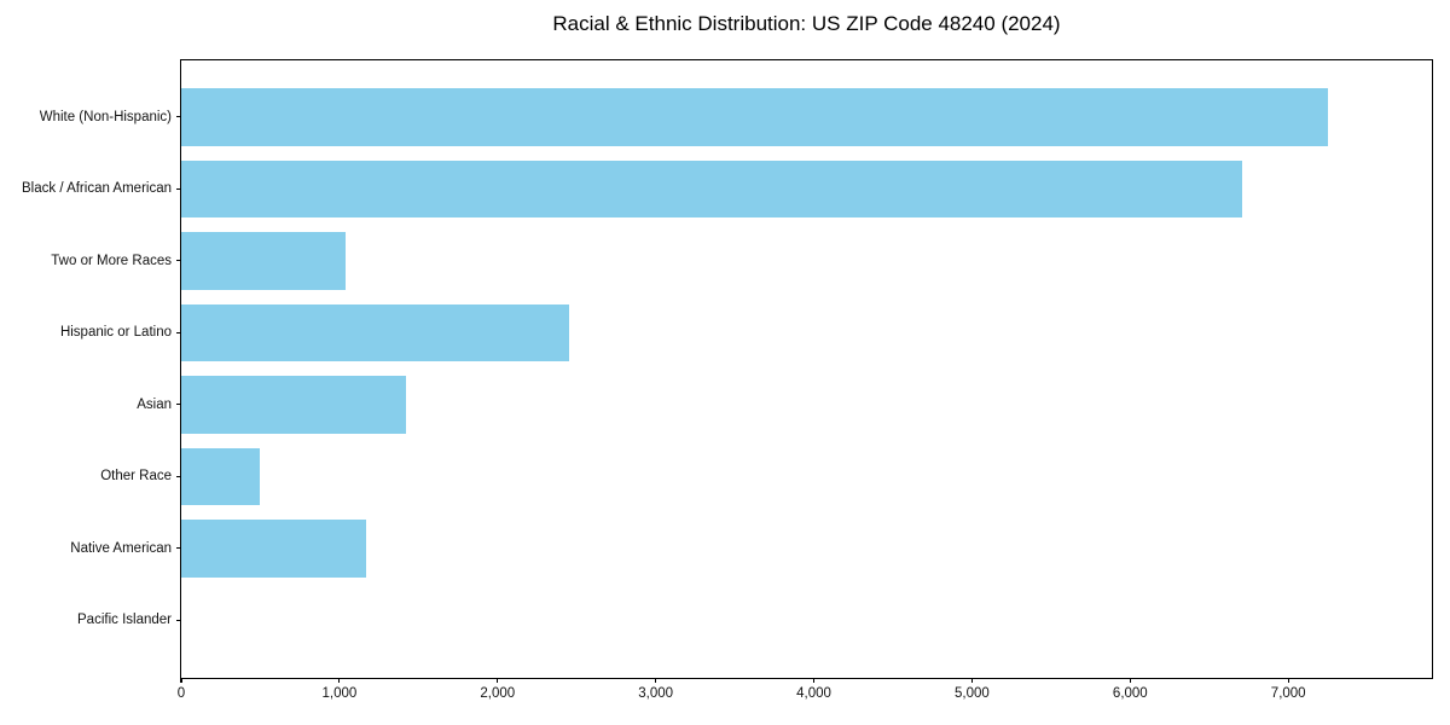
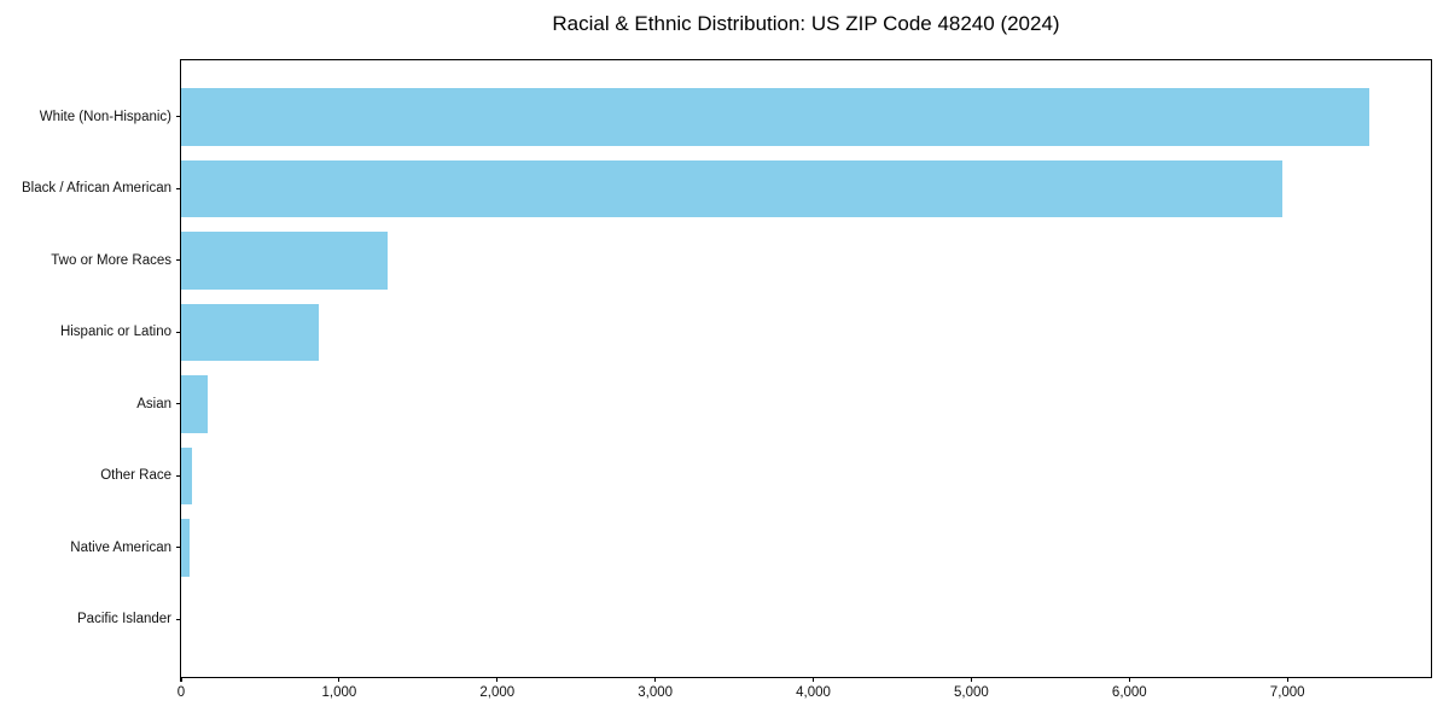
White (Non-Hispanic): 7250 -> 7520
Black / African American: 6710 -> 6970
Two or More Races: 1040 -> 1310
Hispanic or Latino: 2450 -> 870
Asian: 1420 -> 170
Other Race: 500 -> 70
Native American: 1170 -> 50
